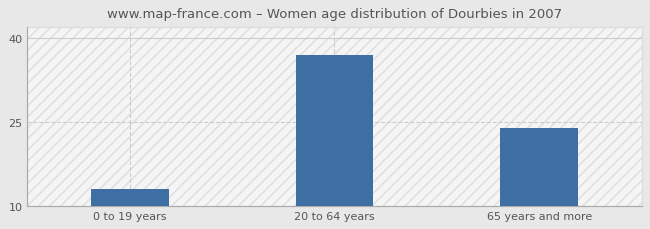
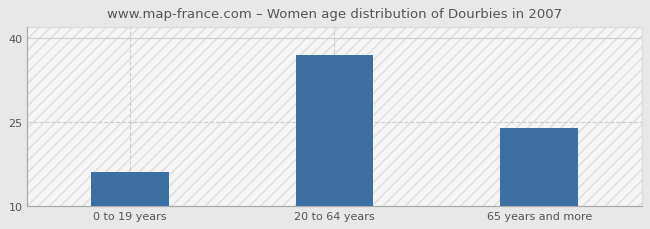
0 to 19 years: 13 -> 16
